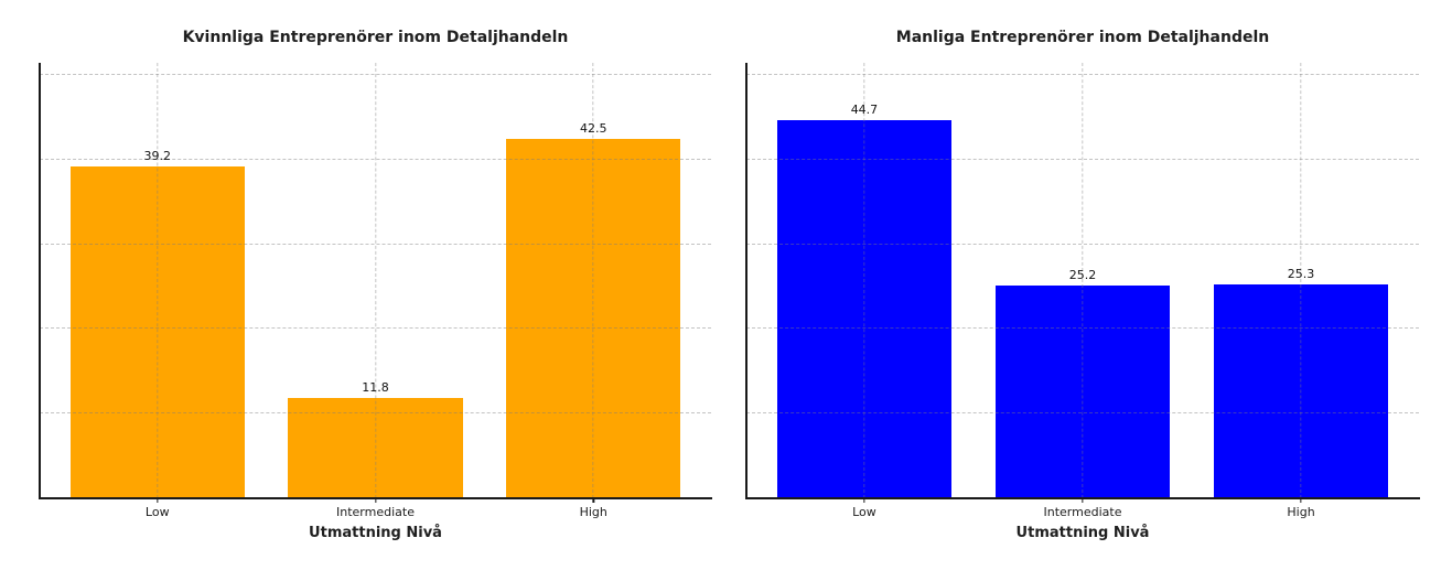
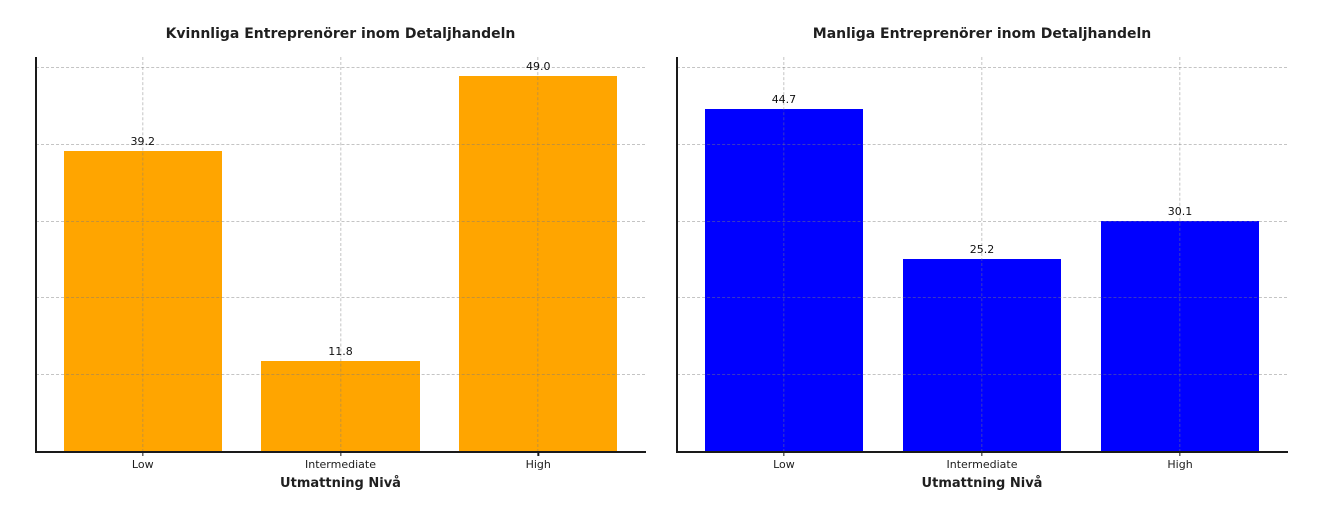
Kvinnliga Entreprenörer inom Detaljhandeln/High: 42.5 -> 49.0
Manliga Entreprenörer inom Detaljhandeln/High: 25.3 -> 30.1
